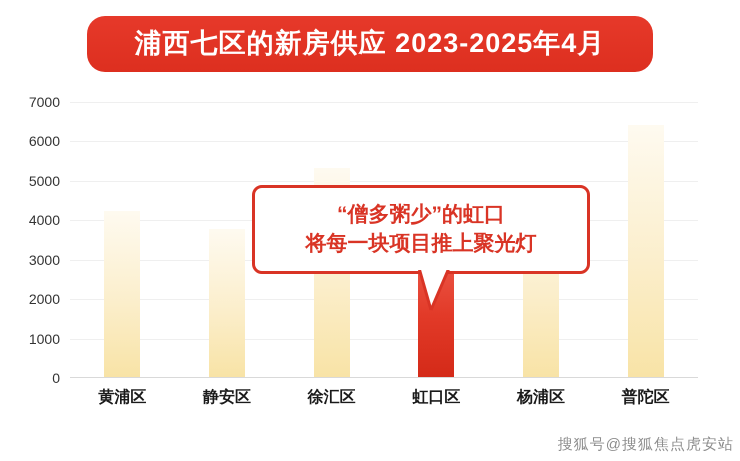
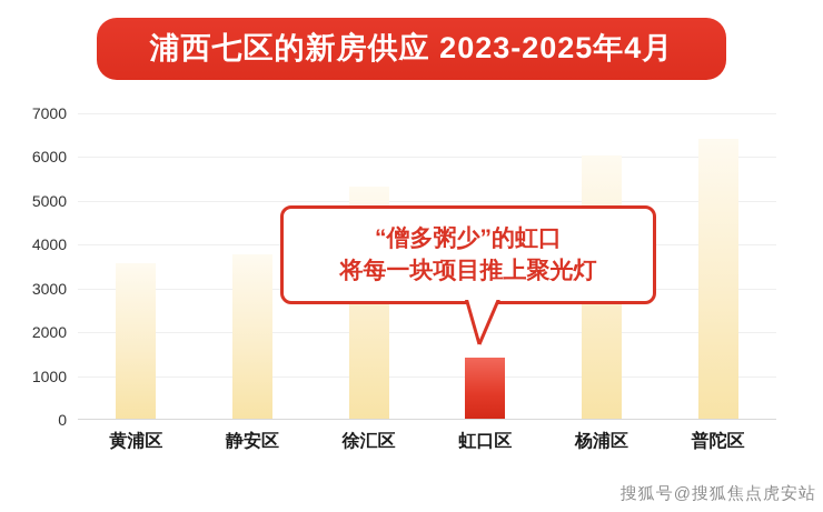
黄浦区: 4200 -> 3600
虹口区: 3900 -> 1400
杨浦区: 4700 -> 6000
